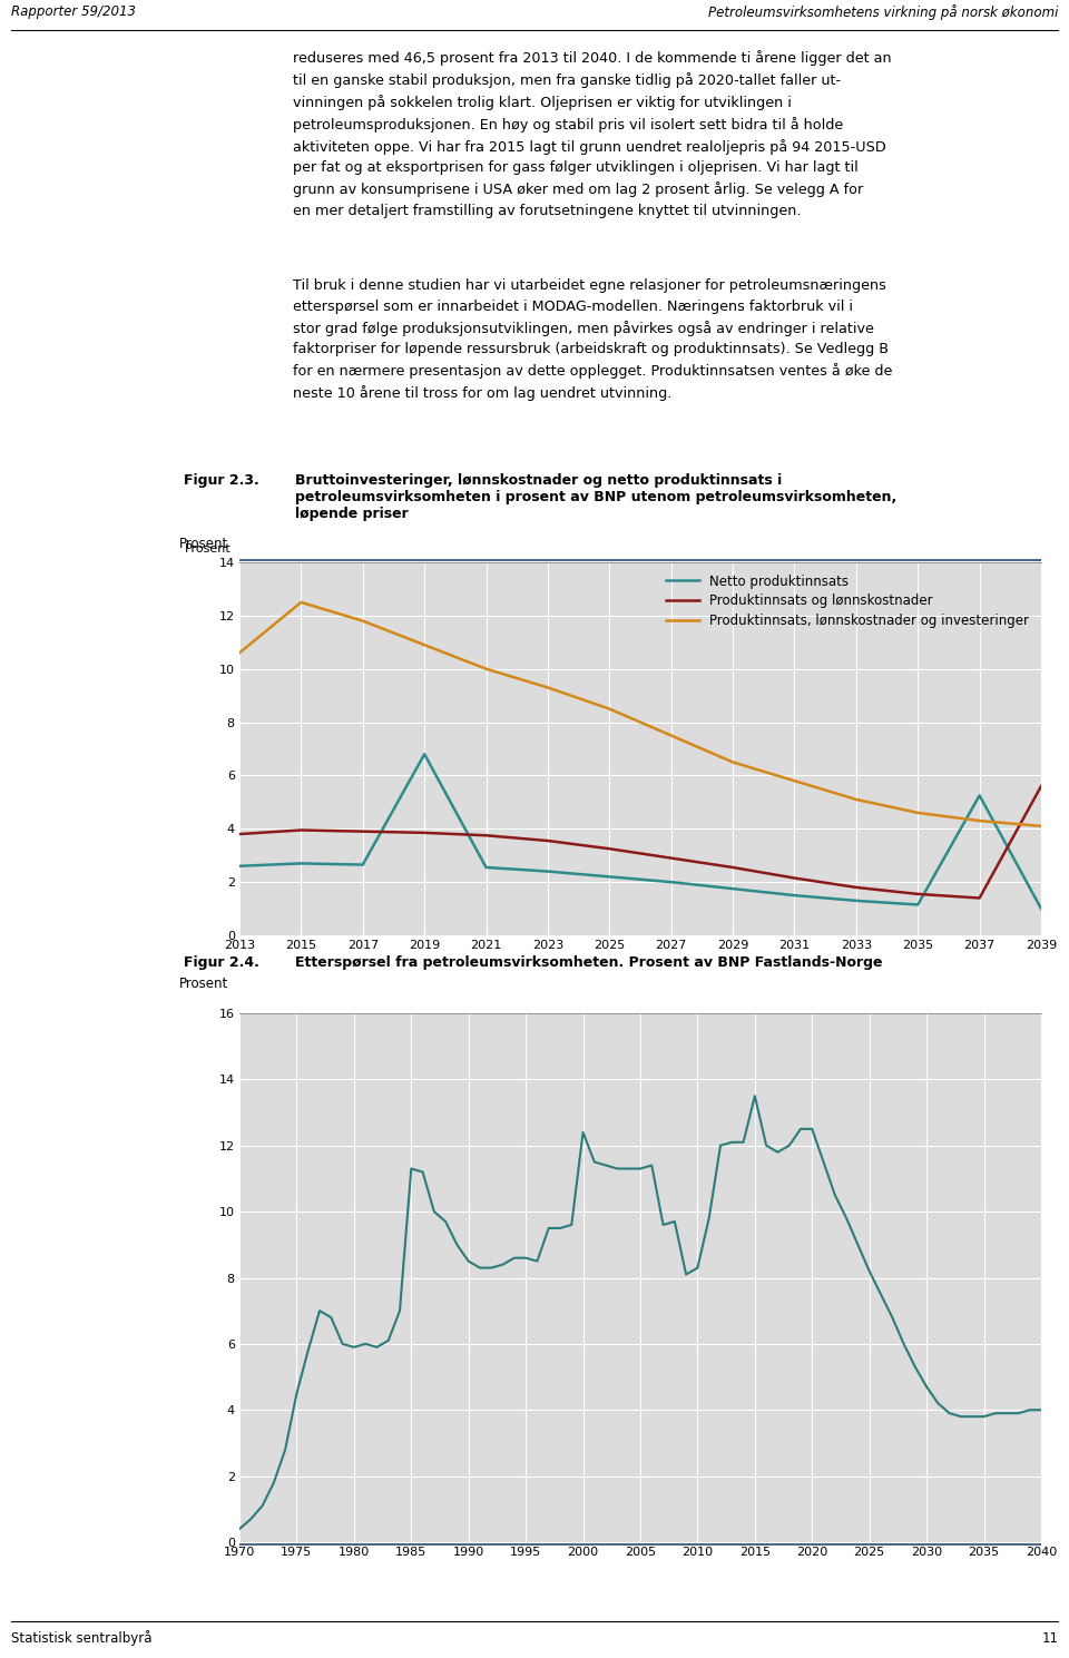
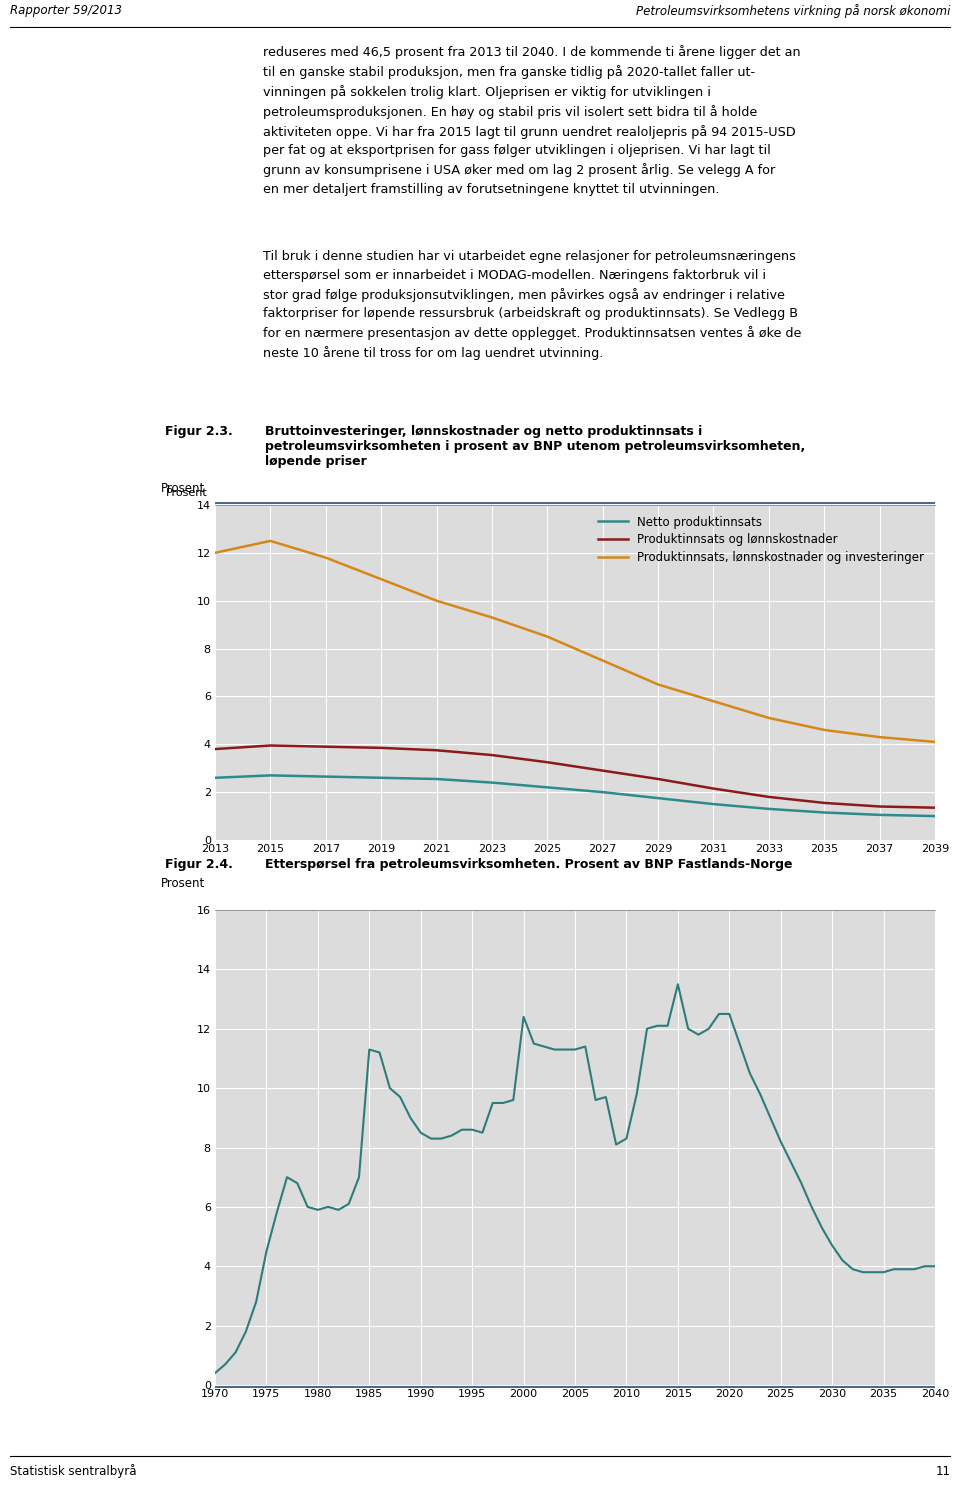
Produktinnsats, lønnskostnader og investeringer/2013: 10.6 -> 12.0
Netto produktinnsats/2019: 6.80 -> 2.60
Netto produktinnsats/2037: 5.25 -> 1.05
Produktinnsats og lønnskostnader/2039: 5.60 -> 1.35
